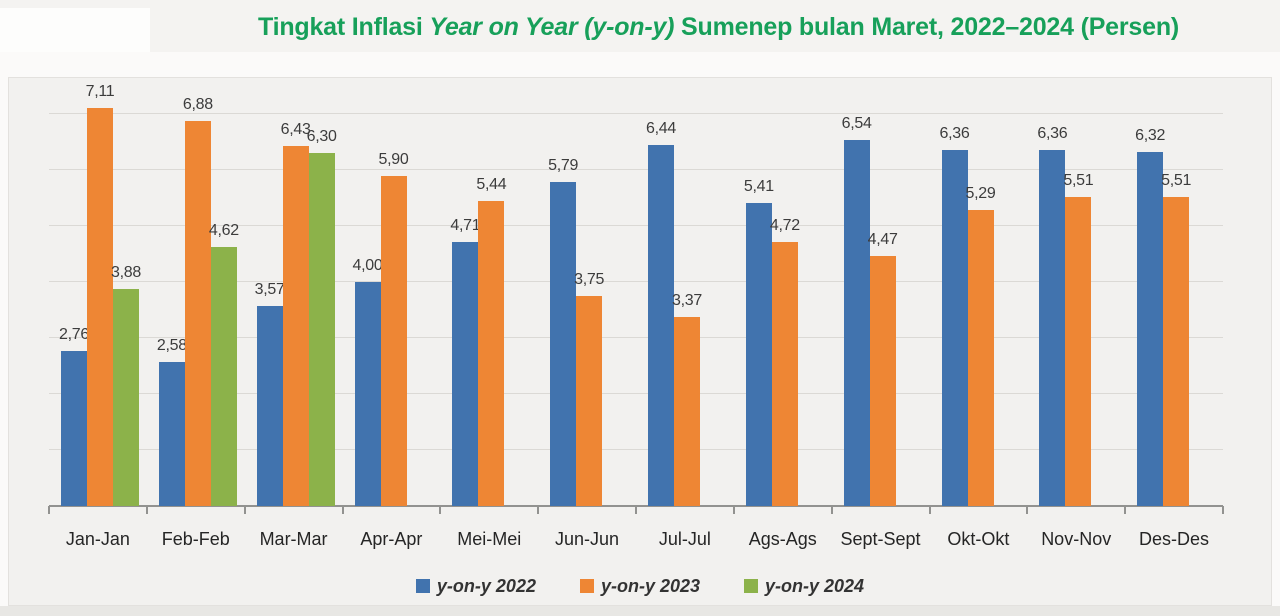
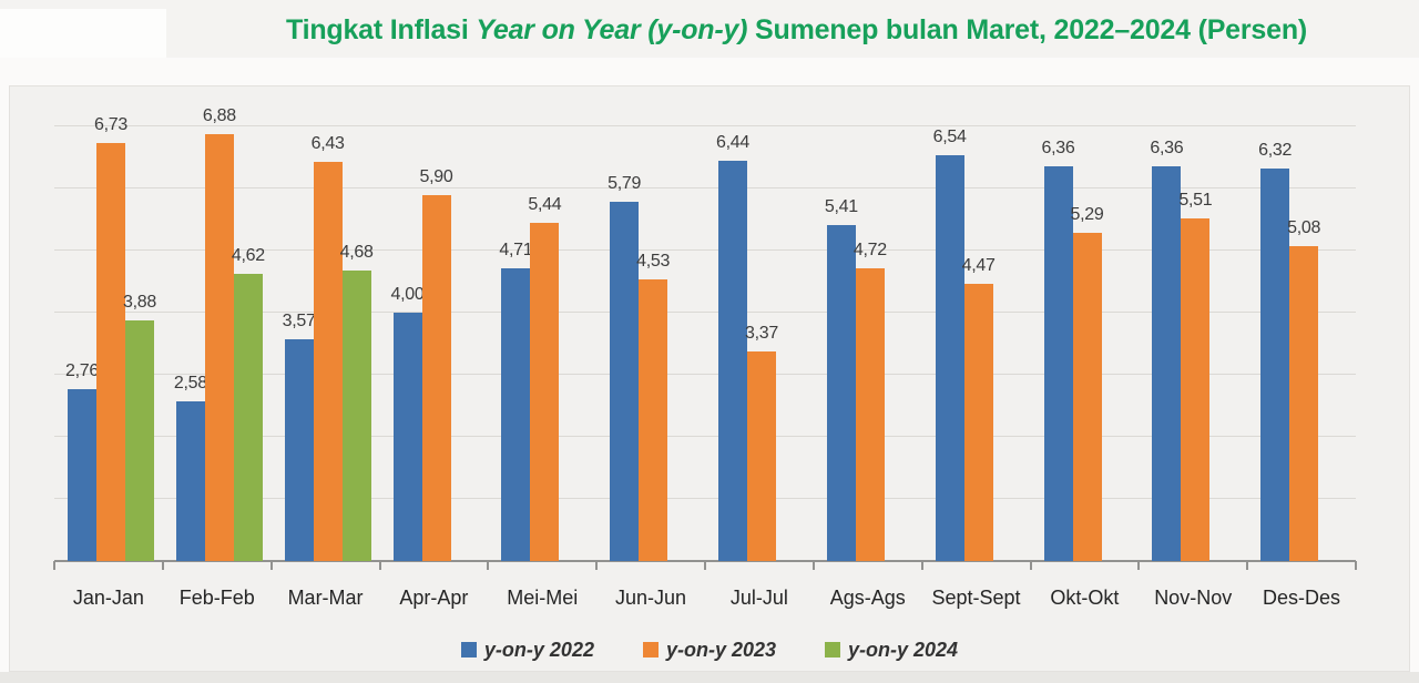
y-on-y 2023/Jan-Jan: 7,11 -> 6,73
y-on-y 2024/Mar-Mar: 6,30 -> 4,68
y-on-y 2023/Jun-Jun: 3,75 -> 4,53
y-on-y 2023/Des-Des: 5,51 -> 5,08
